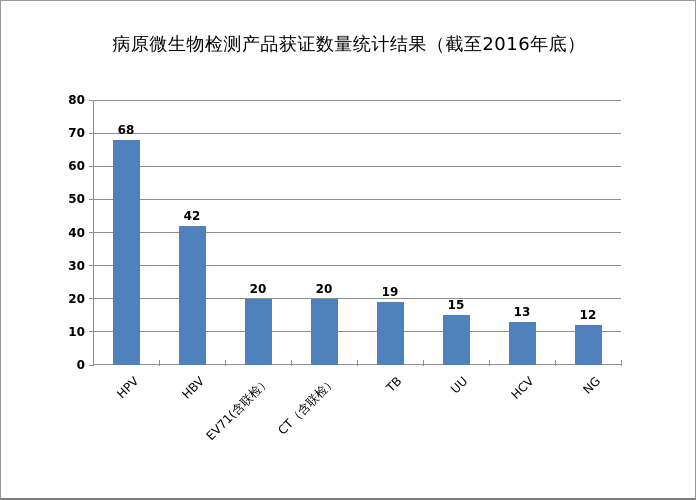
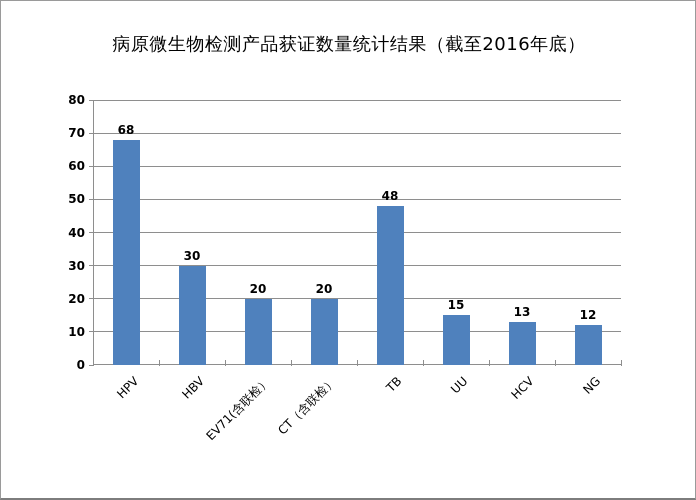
HBV: 42 -> 30
TB: 19 -> 48
